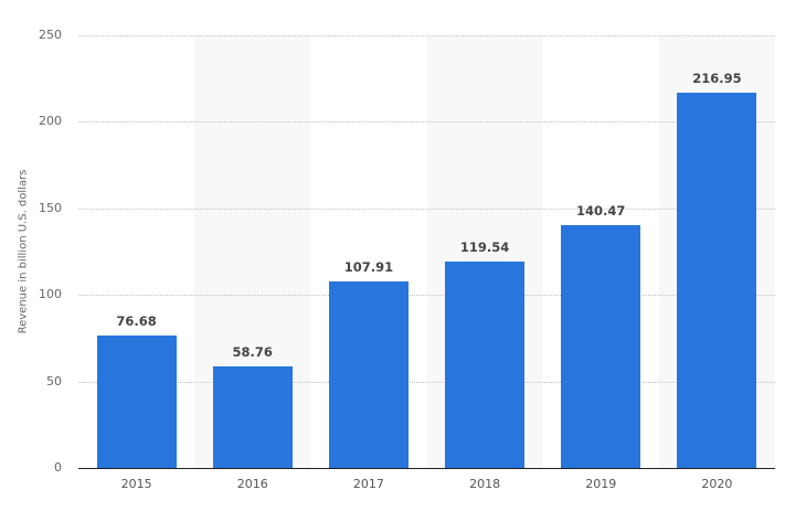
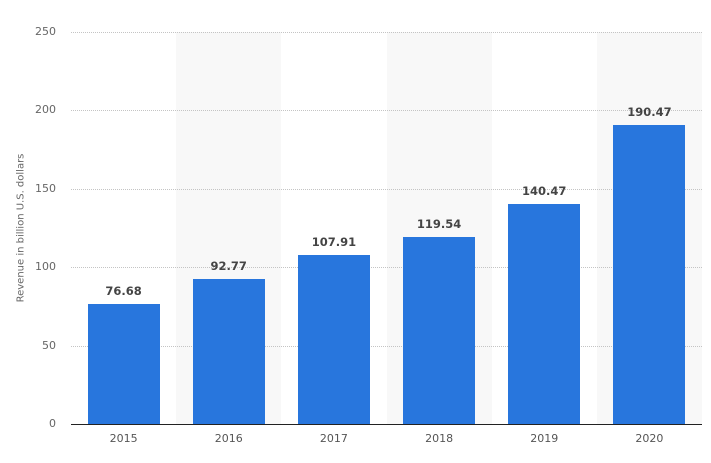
2016: 58.76 -> 92.77
2020: 216.95 -> 190.47
